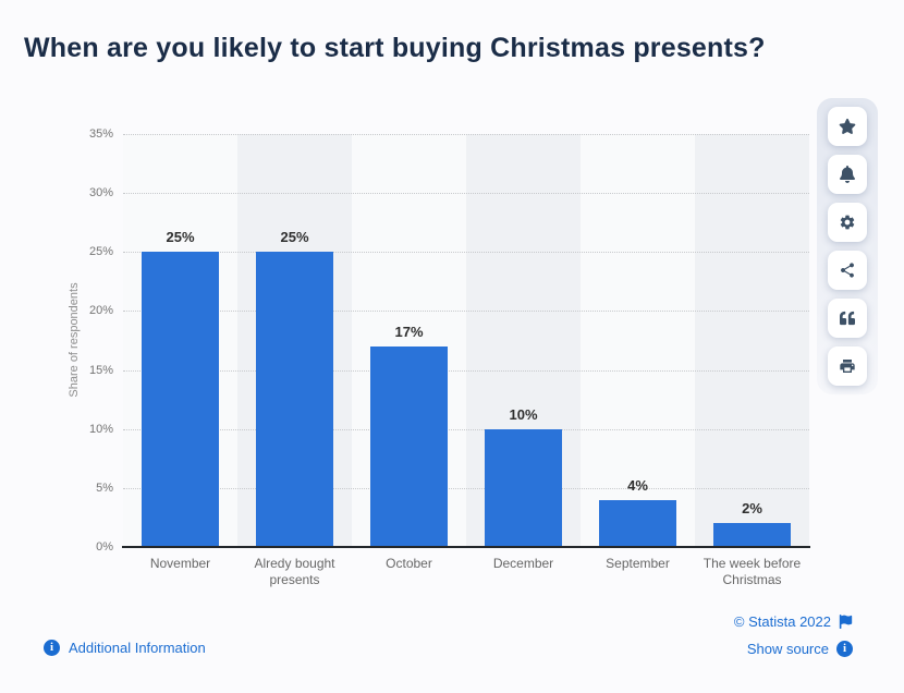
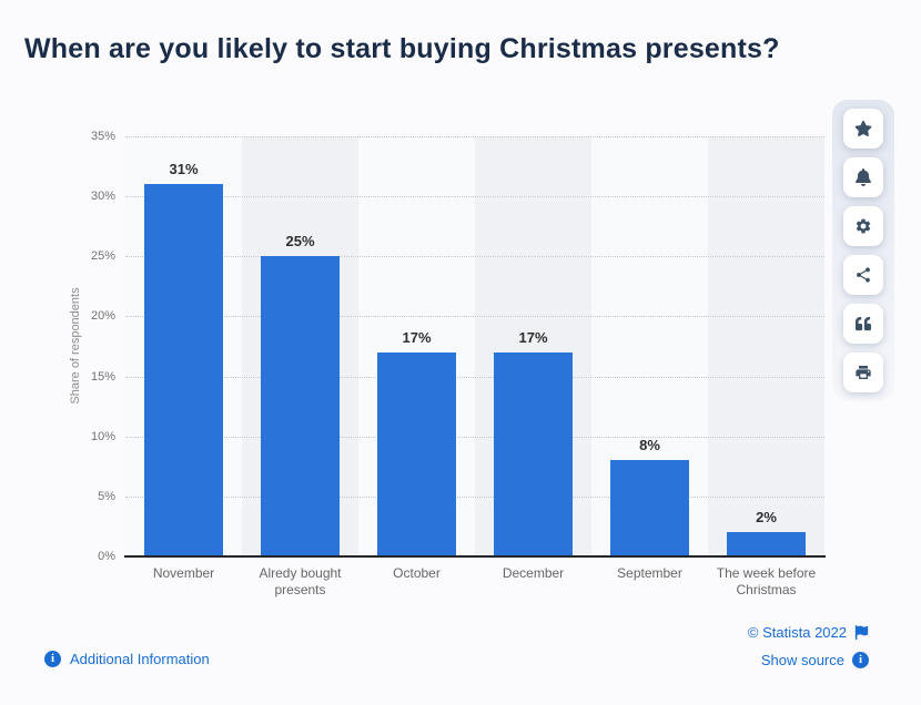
November: 25% -> 31%
December: 10% -> 17%
September: 4% -> 8%
